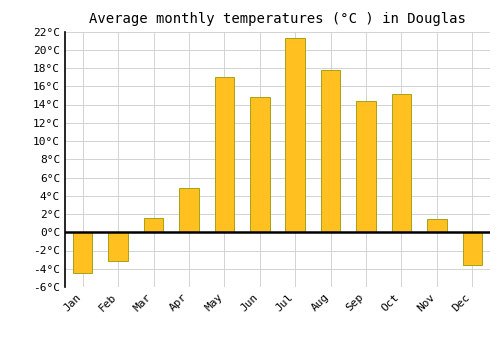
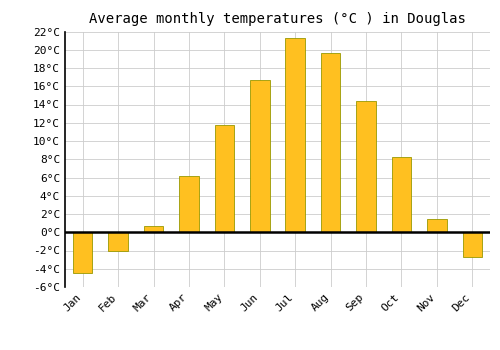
Feb: -3.2°C -> -2.0°C
Mar: 1.6°C -> 0.7°C
Apr: 4.8°C -> 6.2°C
May: 17.0°C -> 11.8°C
Jun: 14.8°C -> 16.7°C
Aug: 17.8°C -> 19.6°C
Oct: 15.2°C -> 8.3°C
Dec: -3.6°C -> -2.7°C
